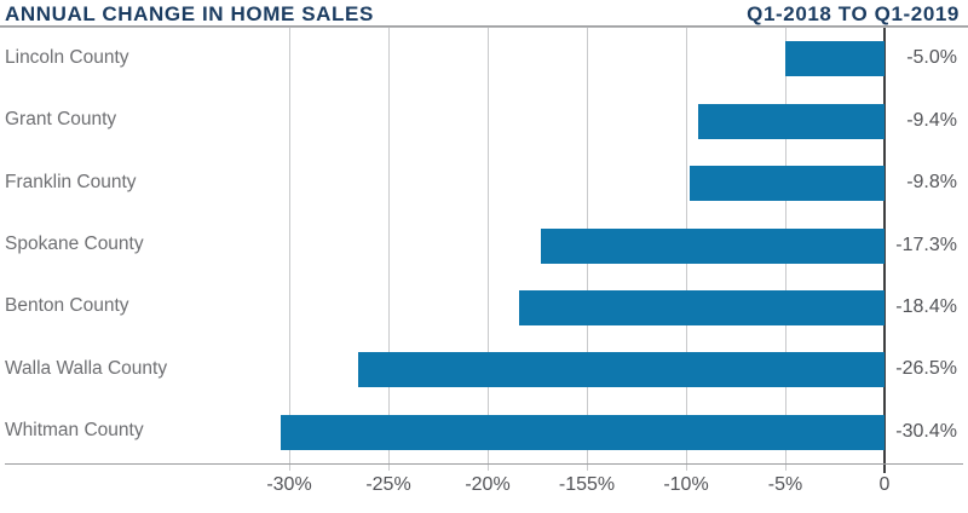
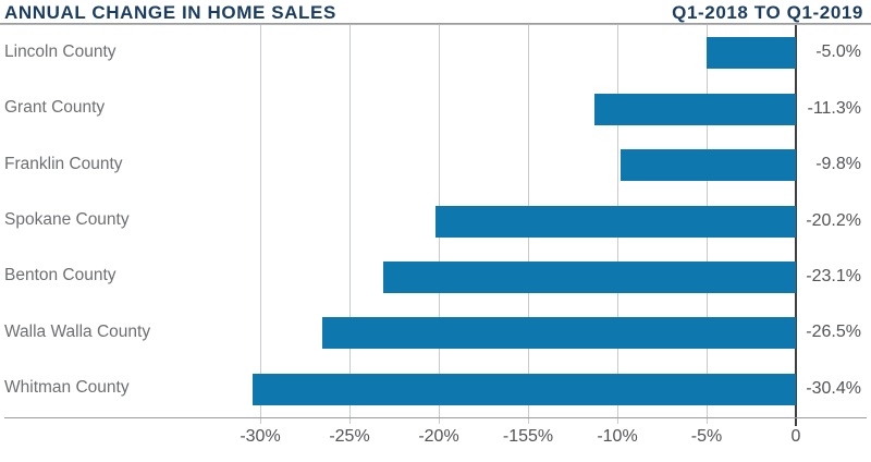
Grant County: -9.4% -> -11.3%
Spokane County: -17.3% -> -20.2%
Benton County: -18.4% -> -23.1%
